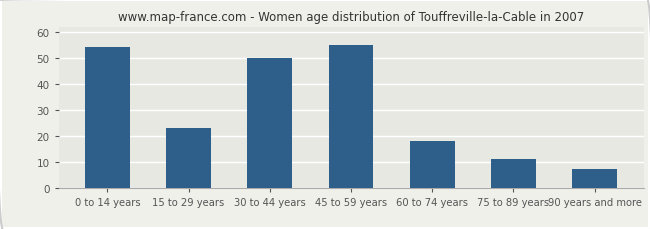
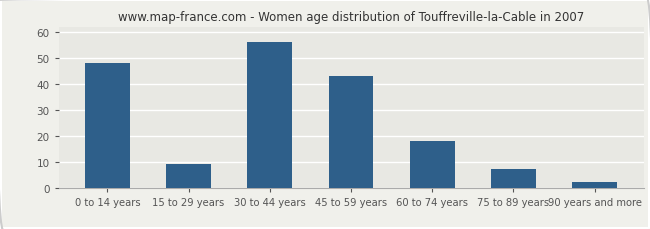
0 to 14 years: 54 -> 48
15 to 29 years: 23 -> 9
30 to 44 years: 50 -> 56
45 to 59 years: 55 -> 43
75 to 89 years: 11 -> 7
90 years and more: 7 -> 2
